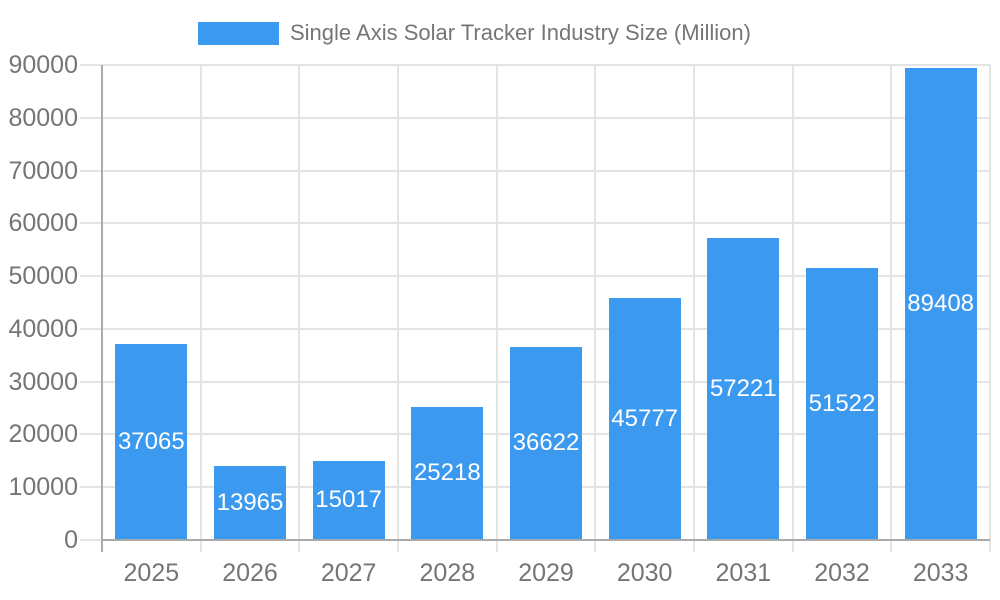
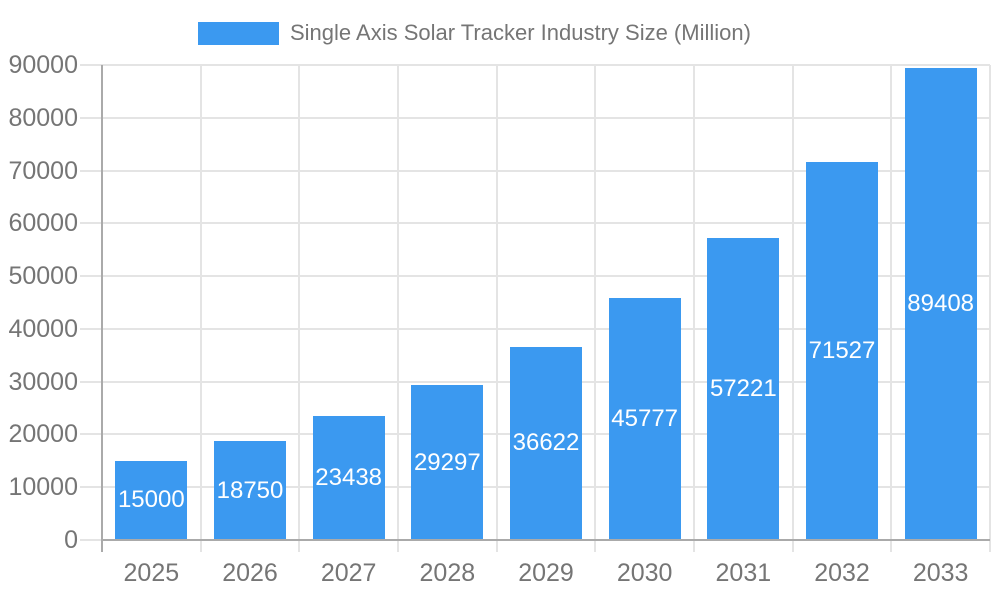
2025: 37065 -> 15000
2026: 13965 -> 18750
2027: 15017 -> 23438
2028: 25218 -> 29297
2032: 51522 -> 71527
